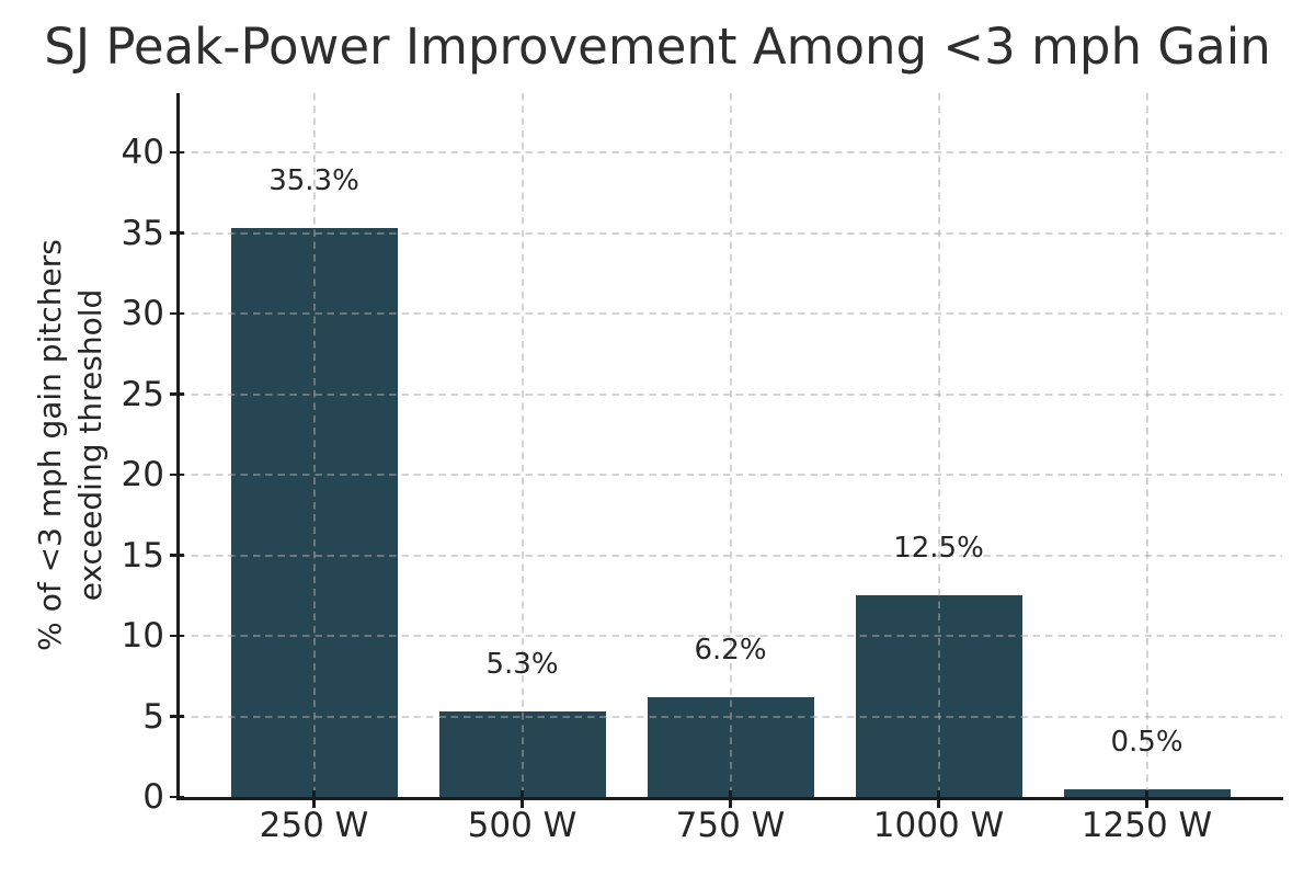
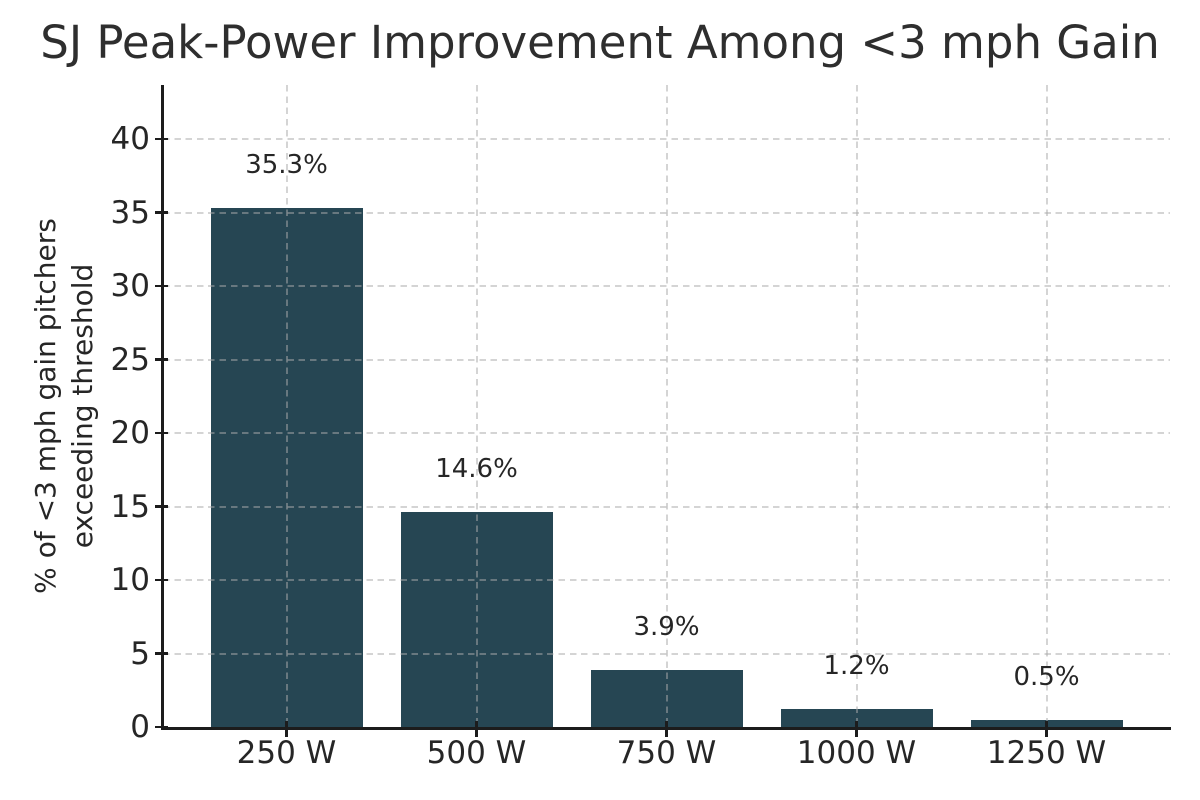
500 W: 5.3% -> 14.6%
750 W: 6.2% -> 3.9%
1000 W: 12.5% -> 1.2%
